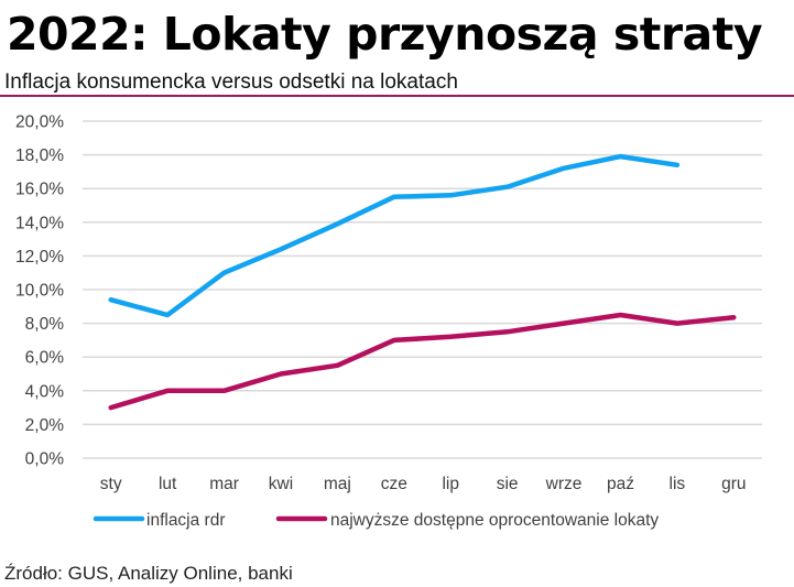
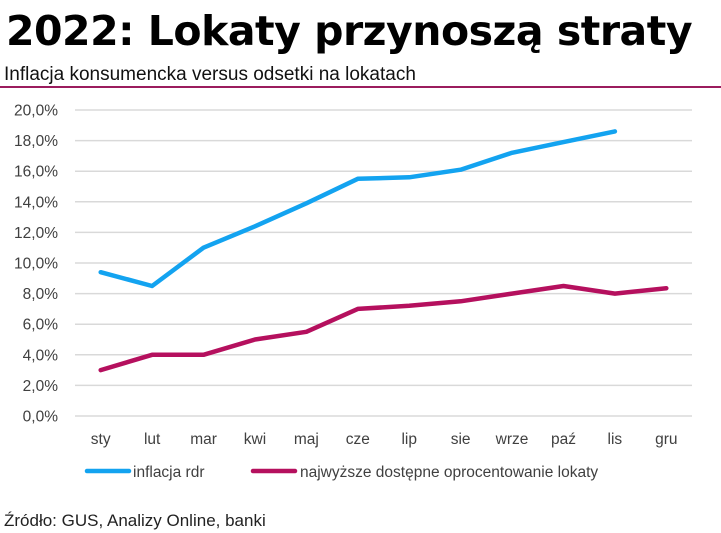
inflacja rdr/lis: 17,4% -> 18,6%
